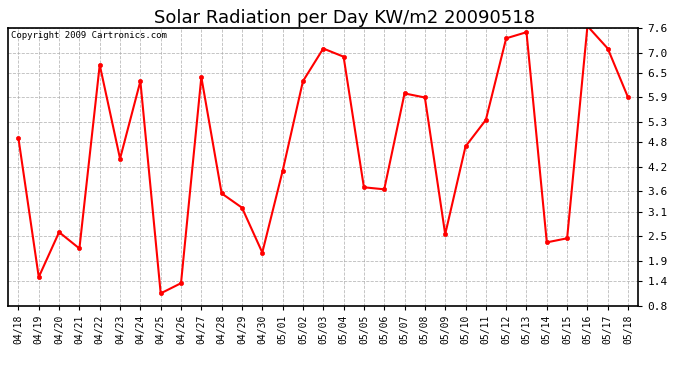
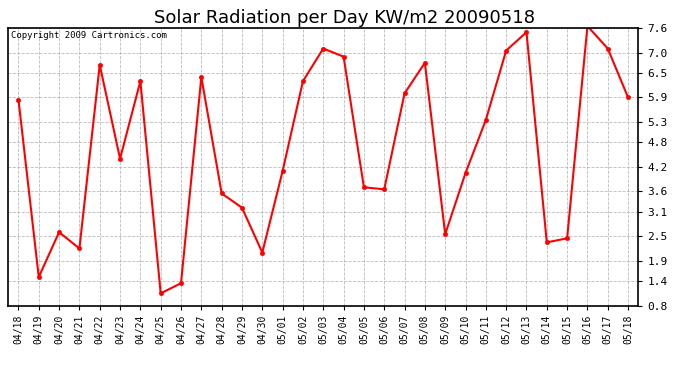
04/18: 4.90 -> 5.85
05/08: 5.90 -> 6.75
05/10: 4.70 -> 4.05
05/12: 7.35 -> 7.05
